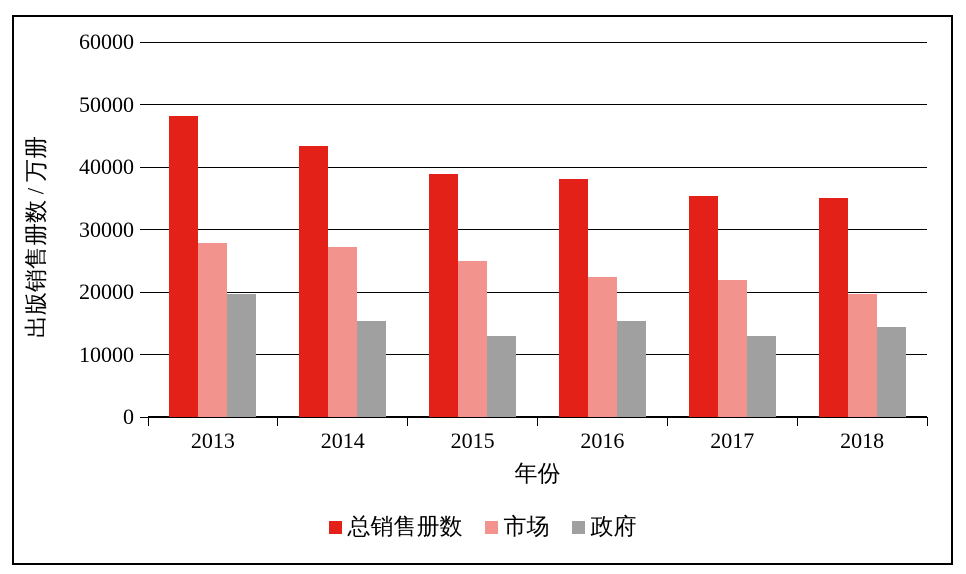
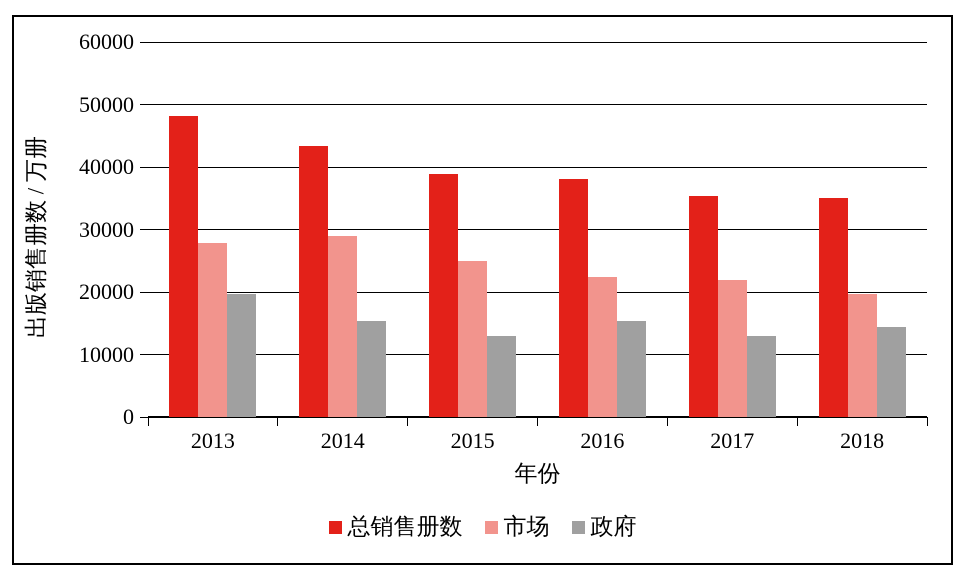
市场/2014: 27000 -> 29000
